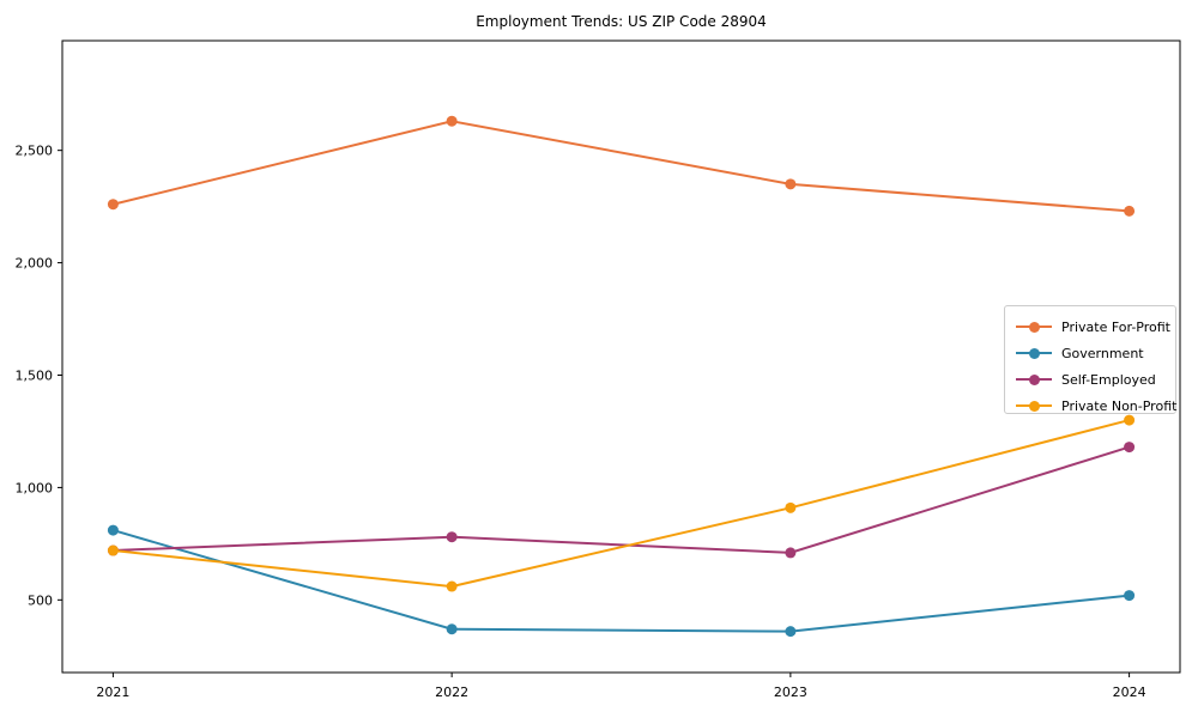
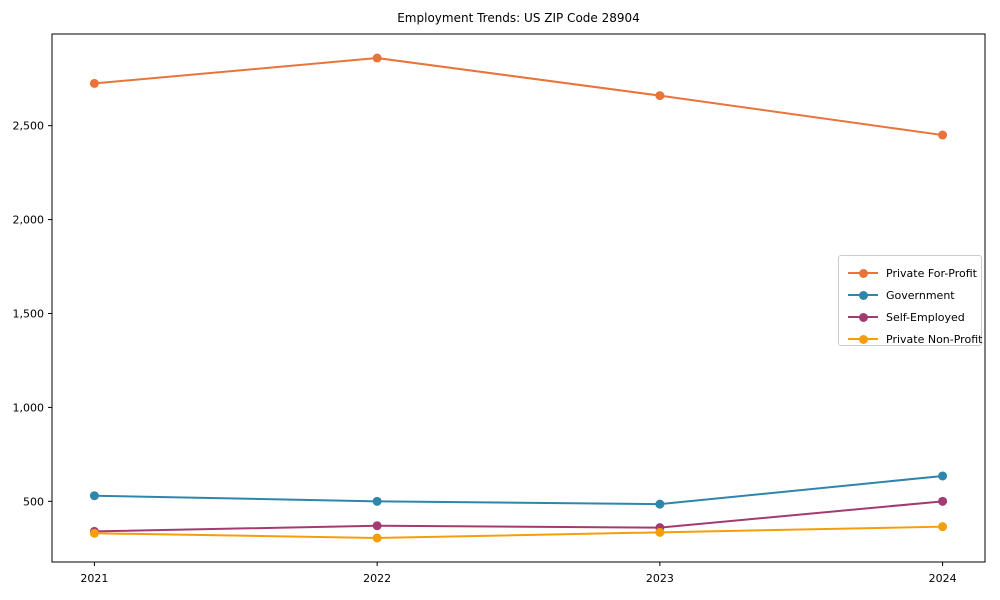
Private For-Profit/2021: 2260 -> 2720
Government/2021: 810 -> 530
Self-Employed/2021: 720 -> 340
Private Non-Profit/2021: 720 -> 330
Private For-Profit/2022: 2630 -> 2860
Government/2022: 370 -> 500
Self-Employed/2022: 780 -> 370
Private Non-Profit/2022: 560 -> 300
Private For-Profit/2023: 2350 -> 2660
Government/2023: 360 -> 480
Self-Employed/2023: 710 -> 360
Private Non-Profit/2023: 910 -> 340
Private For-Profit/2024: 2230 -> 2450
Government/2024: 520 -> 640
Self-Employed/2024: 1180 -> 500
Private Non-Profit/2024: 1300 -> 360
